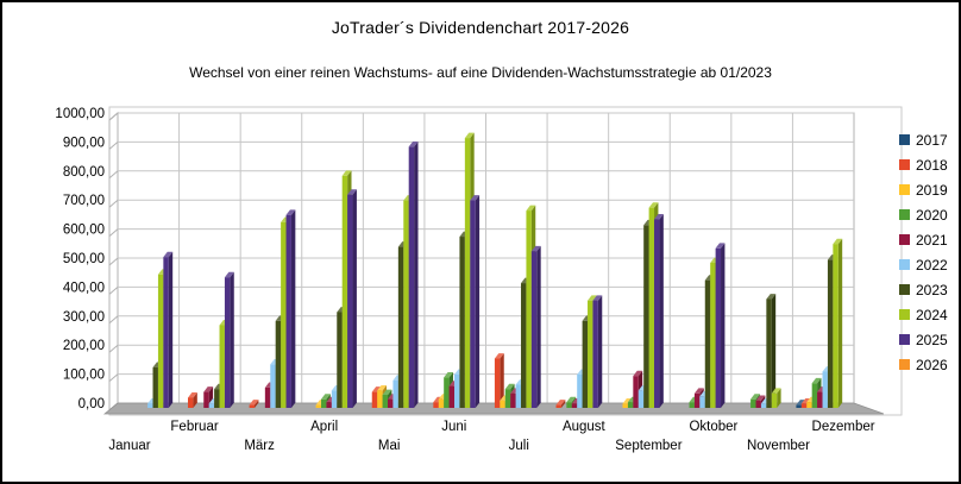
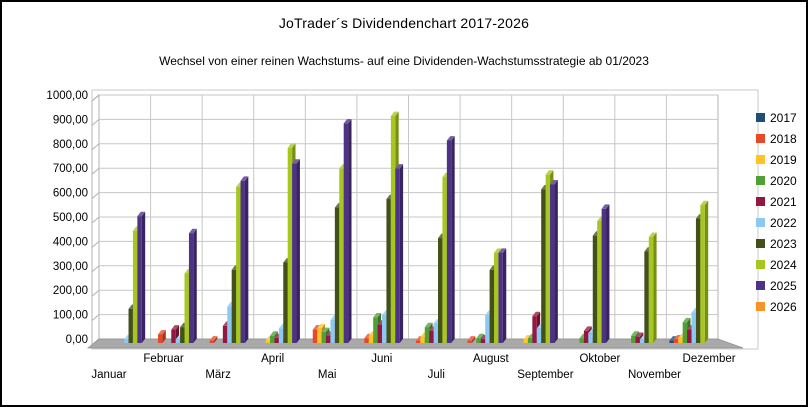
2018/Juli: 170 -> 10
2025/Juli: 540 -> 830
2024/November: 50 -> 440
